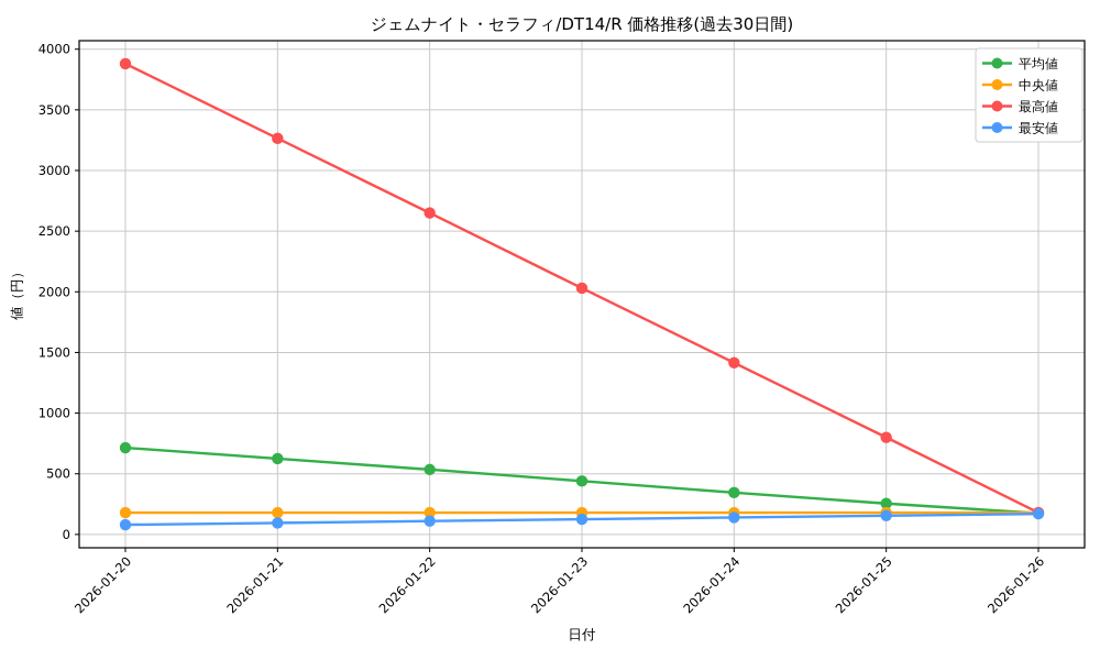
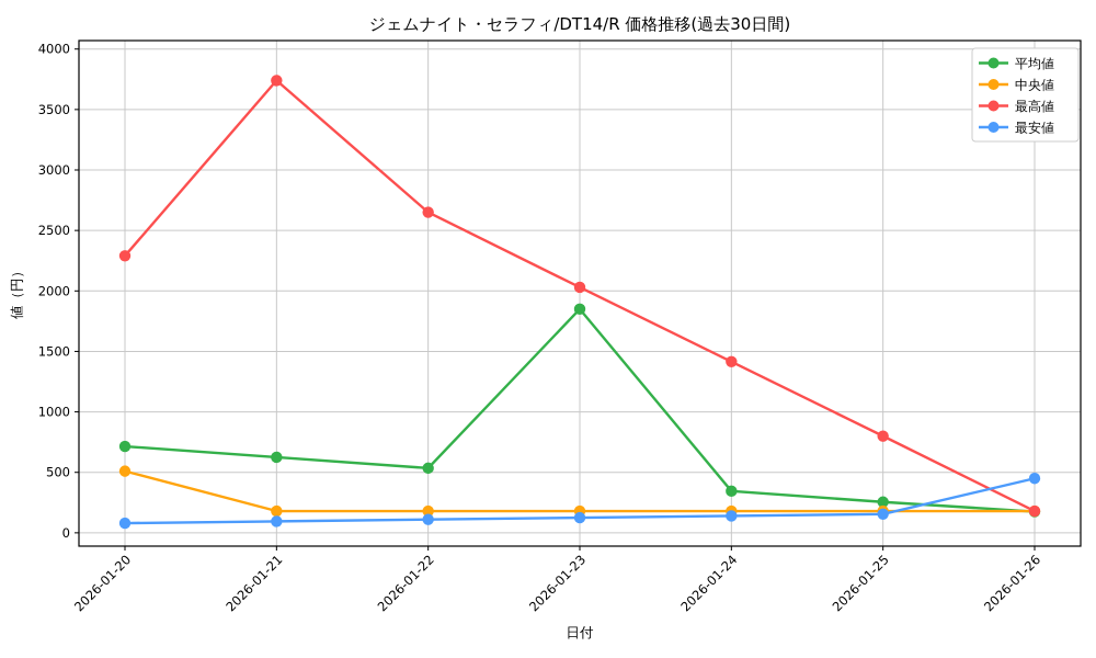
中央値/2026-01-20: 180 -> 510
最高値/2026-01-20: 3880 -> 2290
最高値/2026-01-21: 3260 -> 3740
平均値/2026-01-23: 440 -> 1850
最安値/2026-01-26: 170 -> 450
